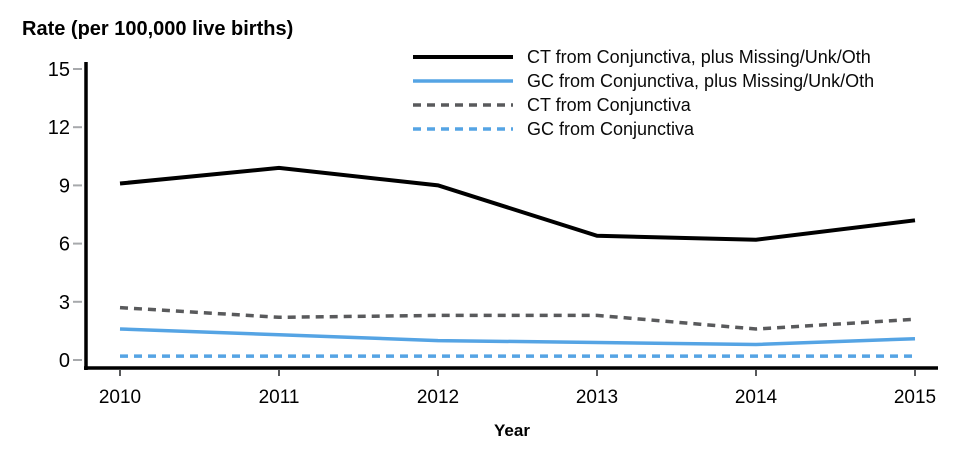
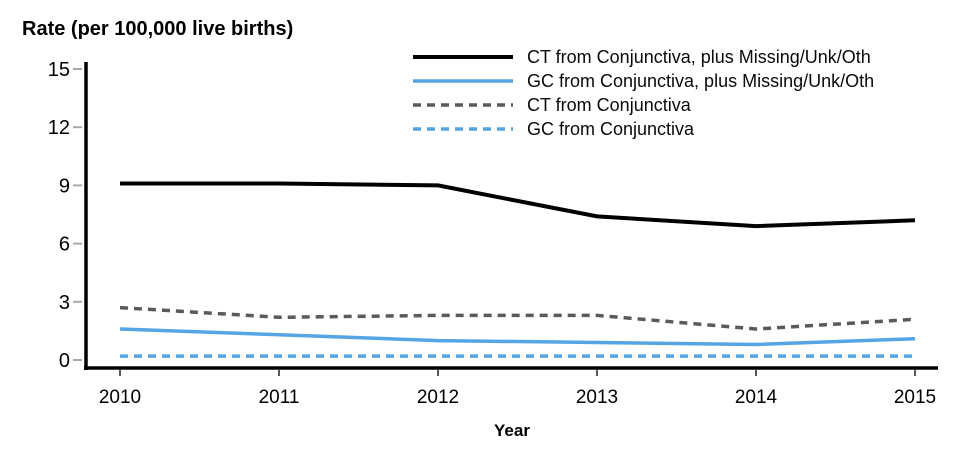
CT from Conjunctiva, plus Missing/Unk/Oth/2011: 9.9 -> 9.1
CT from Conjunctiva, plus Missing/Unk/Oth/2013: 6.4 -> 7.4
CT from Conjunctiva, plus Missing/Unk/Oth/2014: 6.2 -> 6.9
